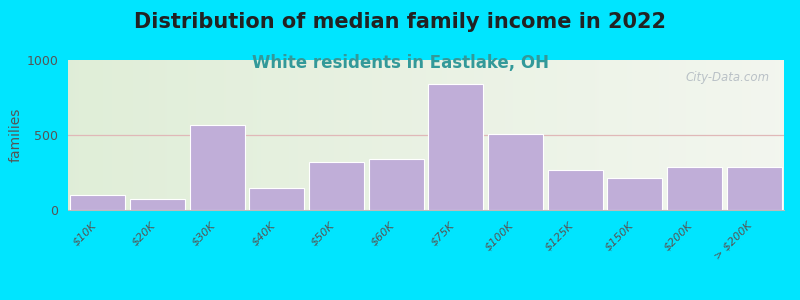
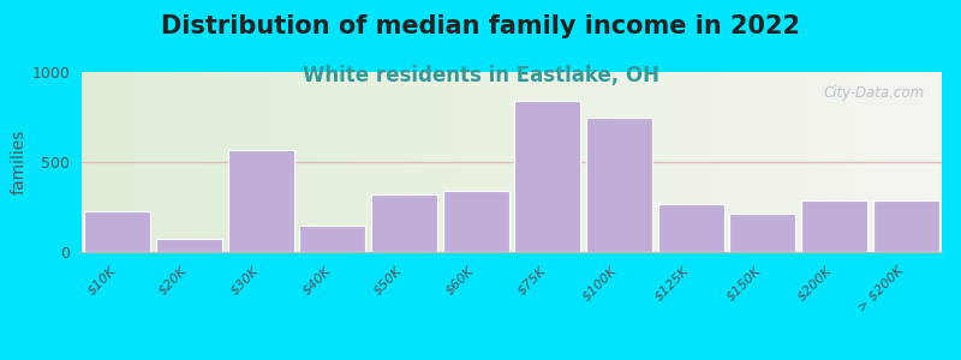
$10K: 100 -> 230
$100K: 510 -> 750
